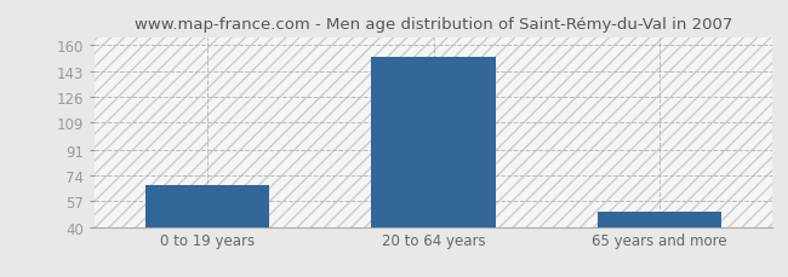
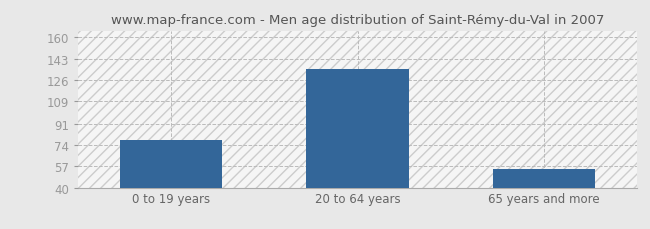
0 to 19 years: 68 -> 78
20 to 64 years: 152 -> 135
65 years and more: 50 -> 55
